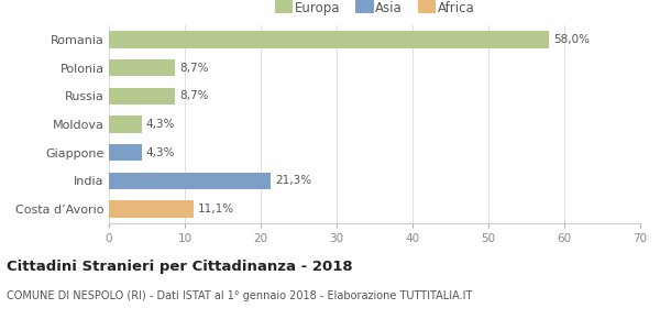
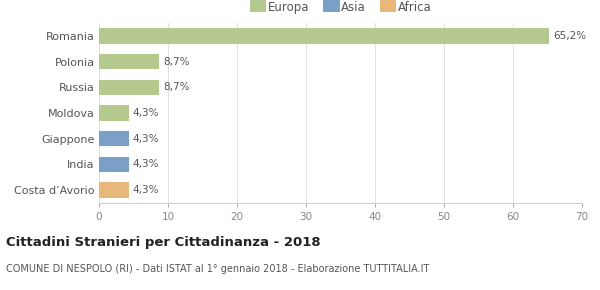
Romania: 58,0% -> 65,2%
India: 21,3% -> 4,3%
Costa d’Avorio: 11,1% -> 4,3%
